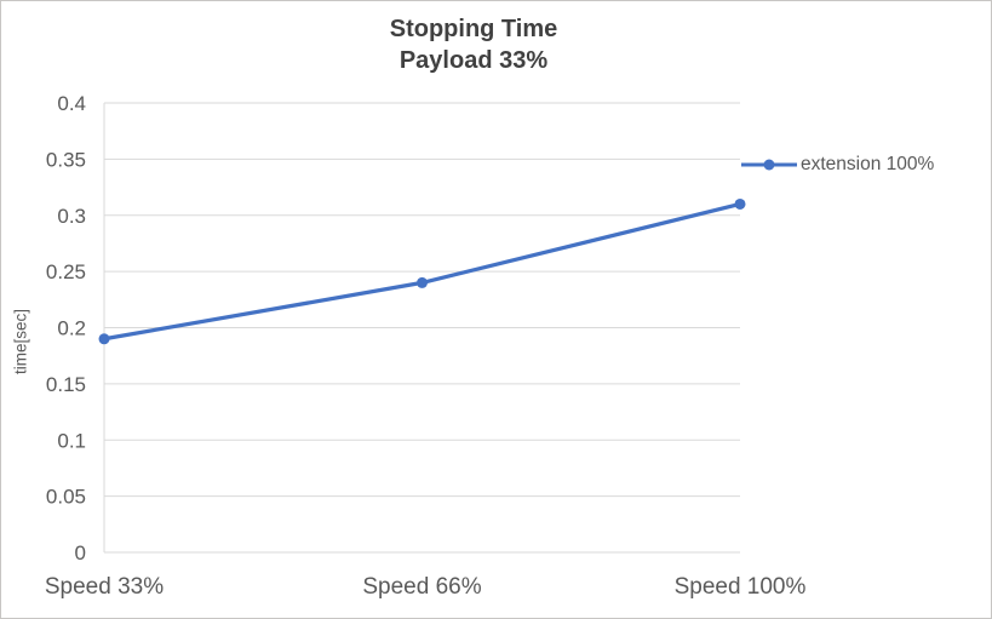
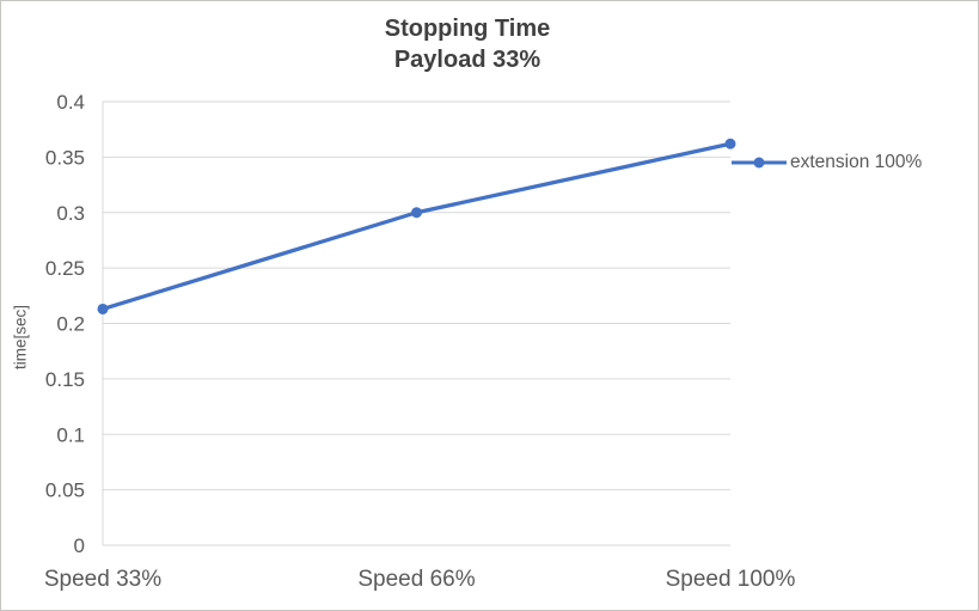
Speed 33%: 0.19 -> 0.21
Speed 66%: 0.24 -> 0.30
Speed 100%: 0.31 -> 0.36
